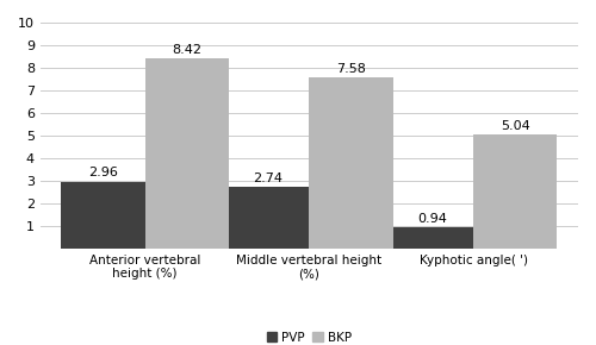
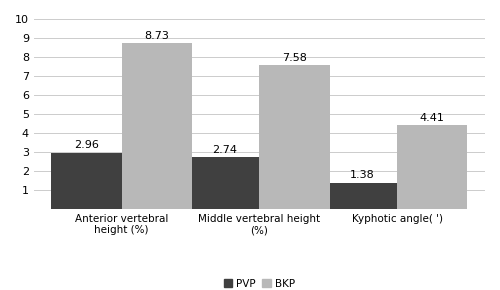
BKP/Anterior vertebral height (%): 8.42 -> 8.73
PVP/Kyphotic angle( '): 0.94 -> 1.38
BKP/Kyphotic angle( '): 5.04 -> 4.41
